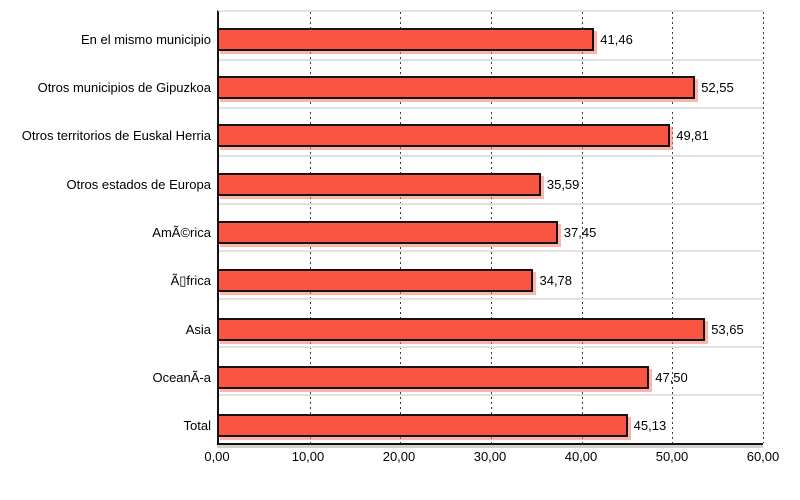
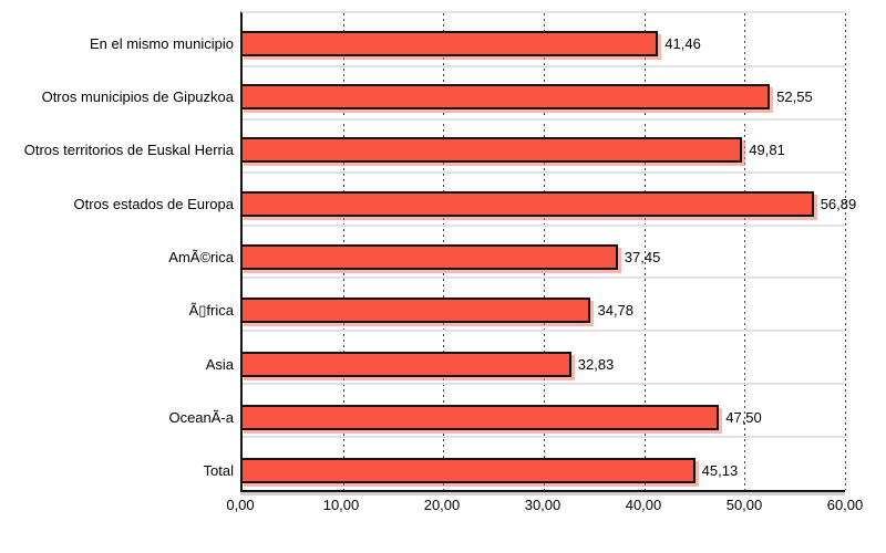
Otros estados de Europa: 35,59 -> 56,89
Asia: 53,65 -> 32,83
